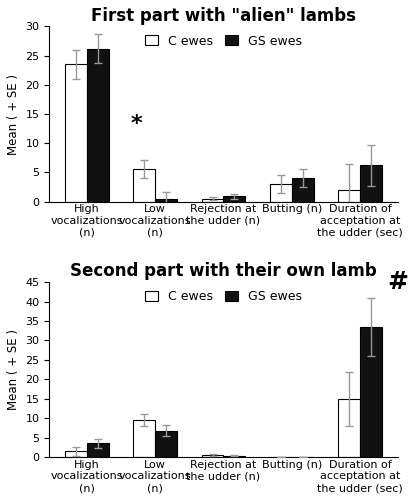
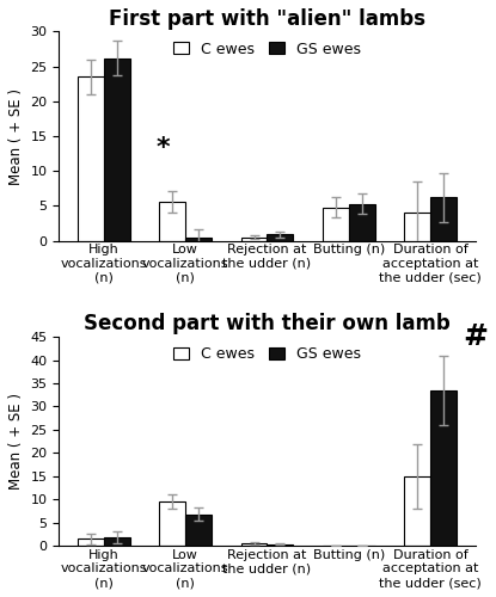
First part with "alien" lambs/C ewes/Butting (n): 3.0 -> 4.8
First part with "alien" lambs/GS ewes/Butting (n): 4.0 -> 5.3
First part with "alien" lambs/C ewes/Duration of acceptation at the udder (sec): 2.0 -> 4.0
Second part with their own lamb/GS ewes/High vocalizations (n): 3.5 -> 1.8
